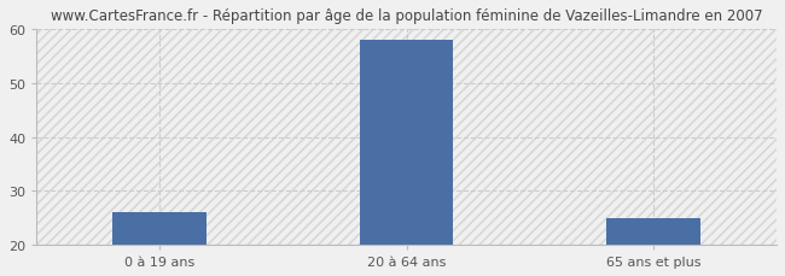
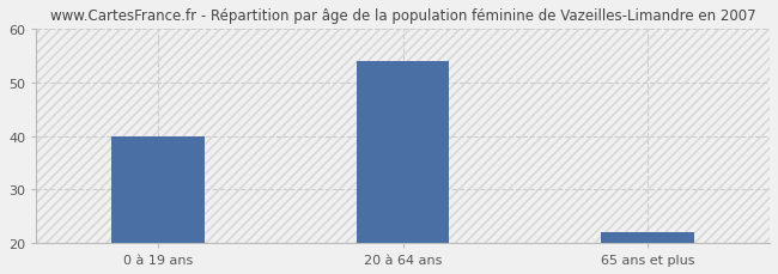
0 à 19 ans: 26 -> 40
20 à 64 ans: 58 -> 54
65 ans et plus: 25 -> 22
